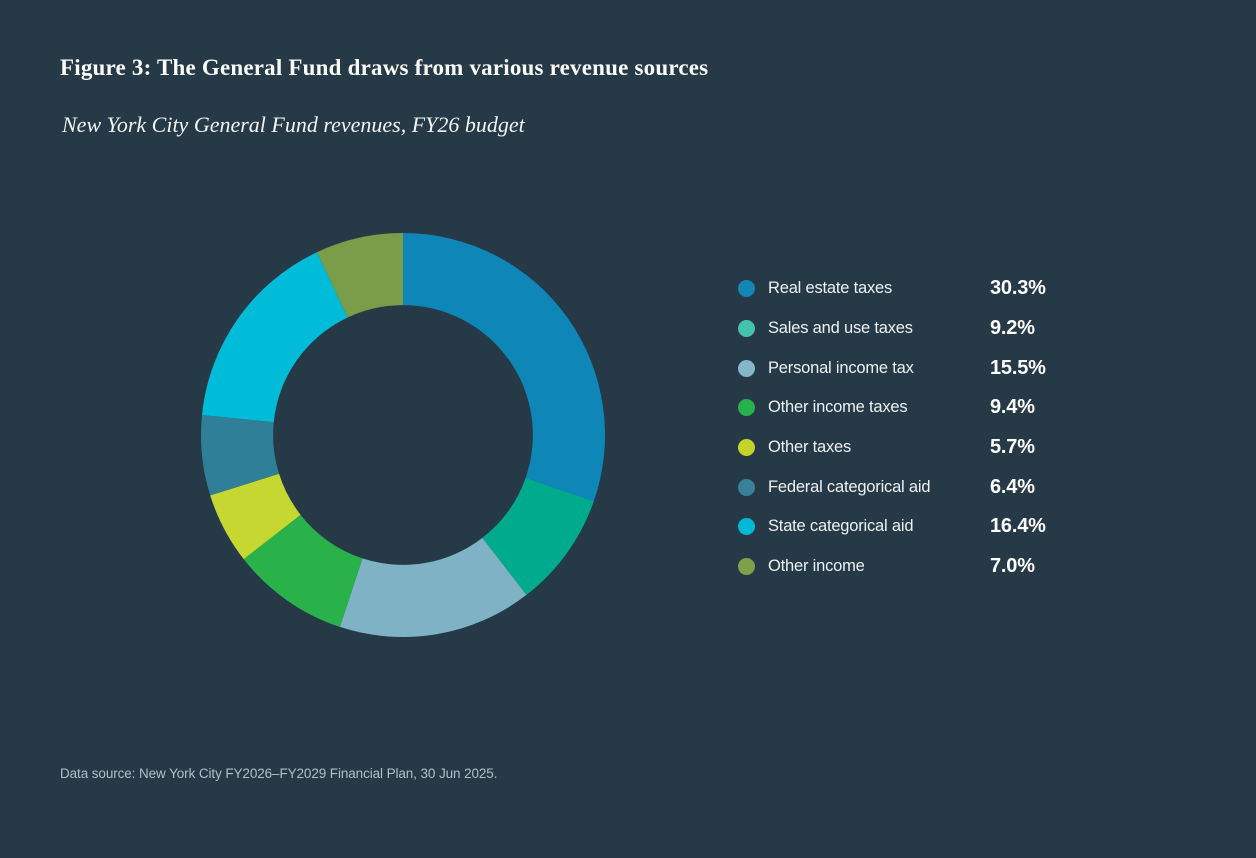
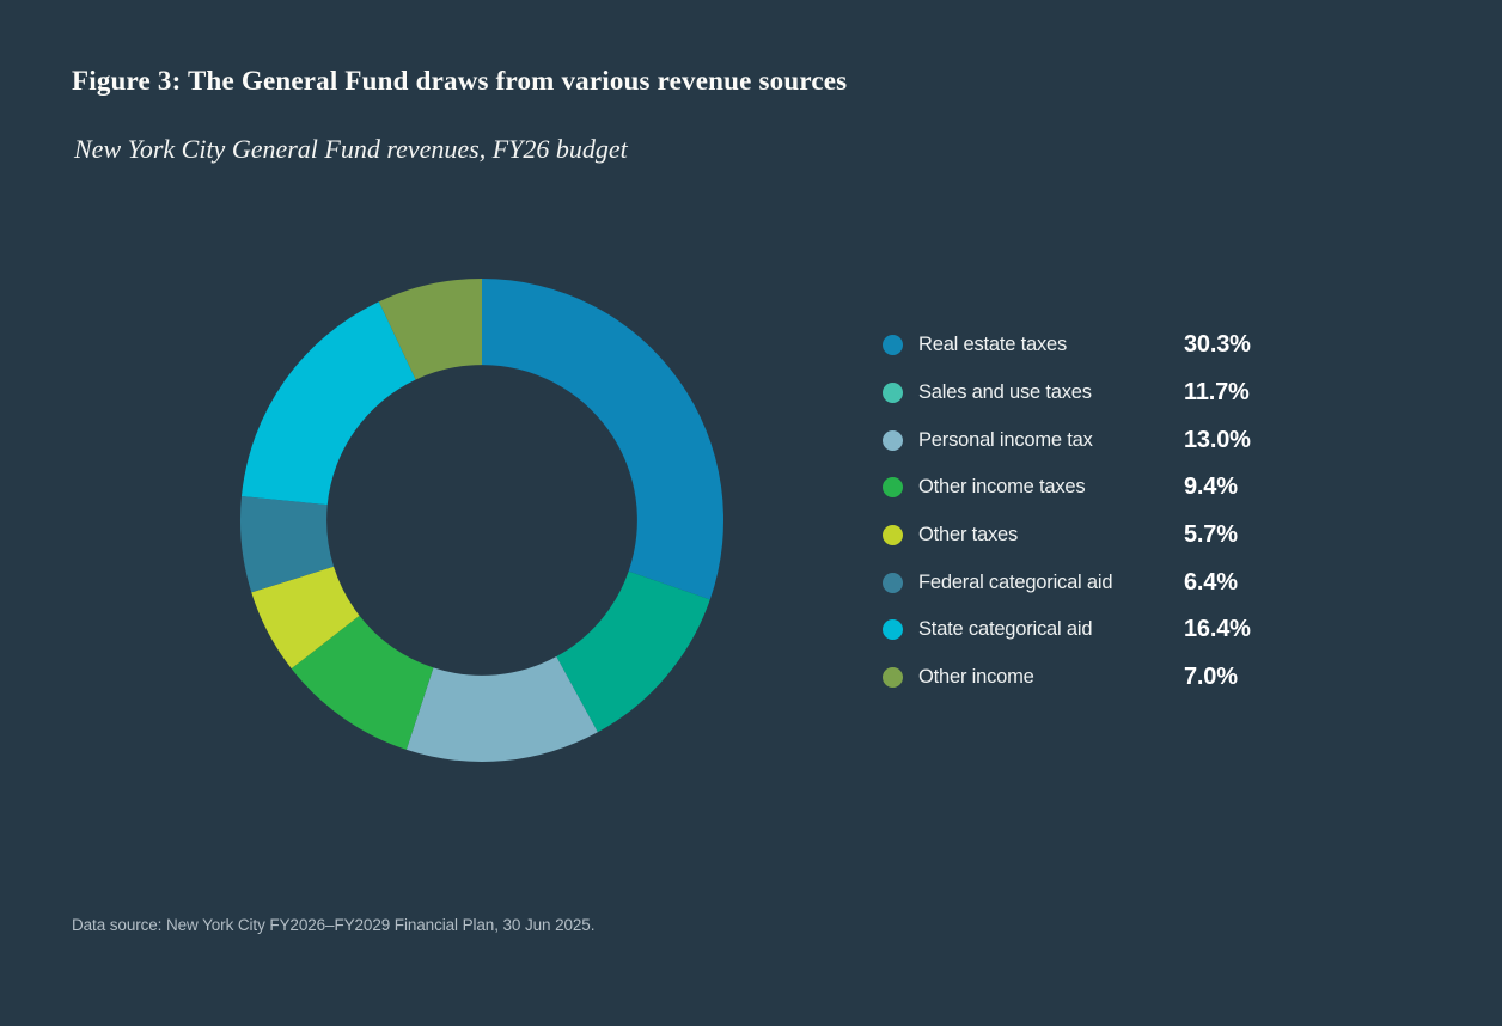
Sales and use taxes: 9.2% -> 11.7%
Personal income tax: 15.5% -> 13.0%
